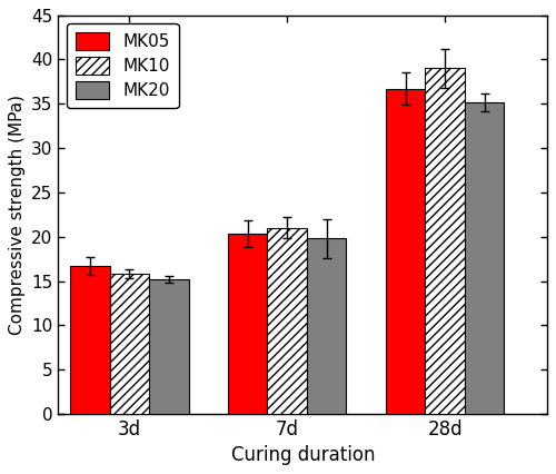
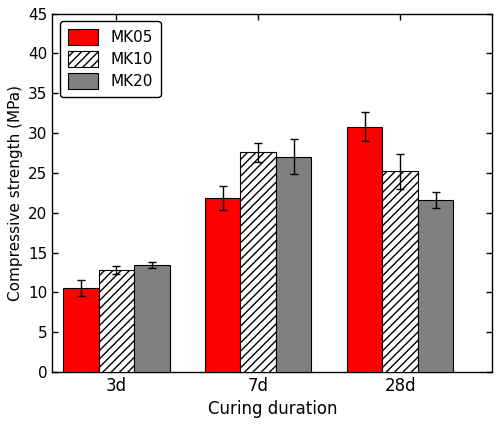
MK05/3d: 16.7 -> 10.6
MK10/3d: 15.8 -> 12.8
MK20/3d: 15.2 -> 13.4
MK05/7d: 20.3 -> 21.8
MK10/7d: 21.0 -> 27.6
MK20/7d: 19.8 -> 27.0
MK05/28d: 36.7 -> 30.8
MK10/28d: 39.0 -> 25.2
MK20/28d: 35.2 -> 21.6
